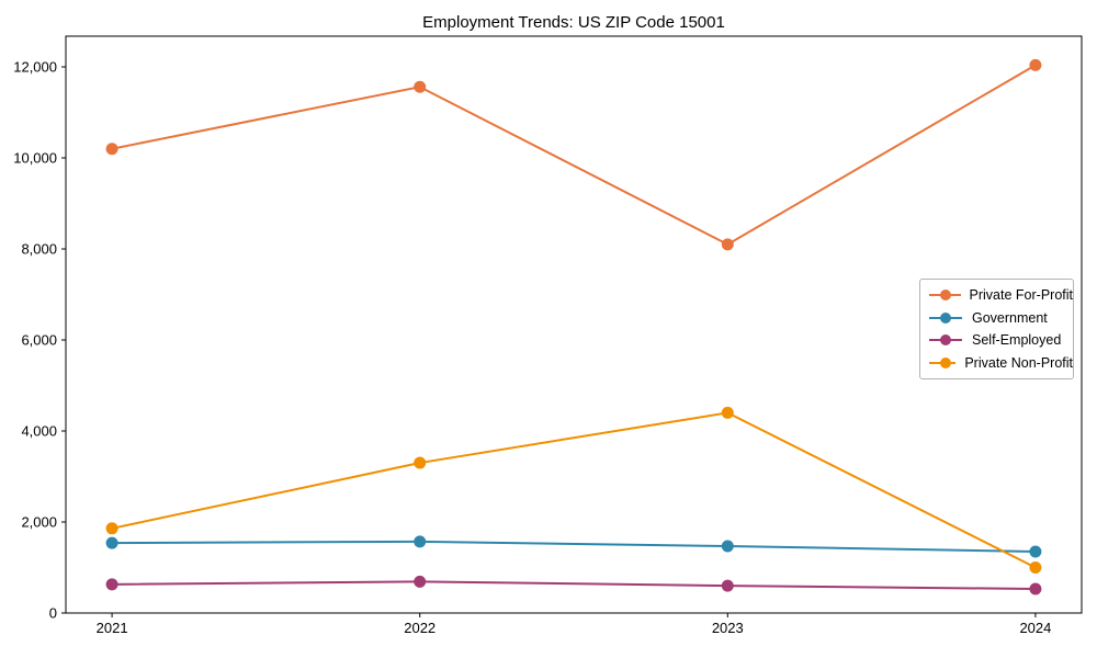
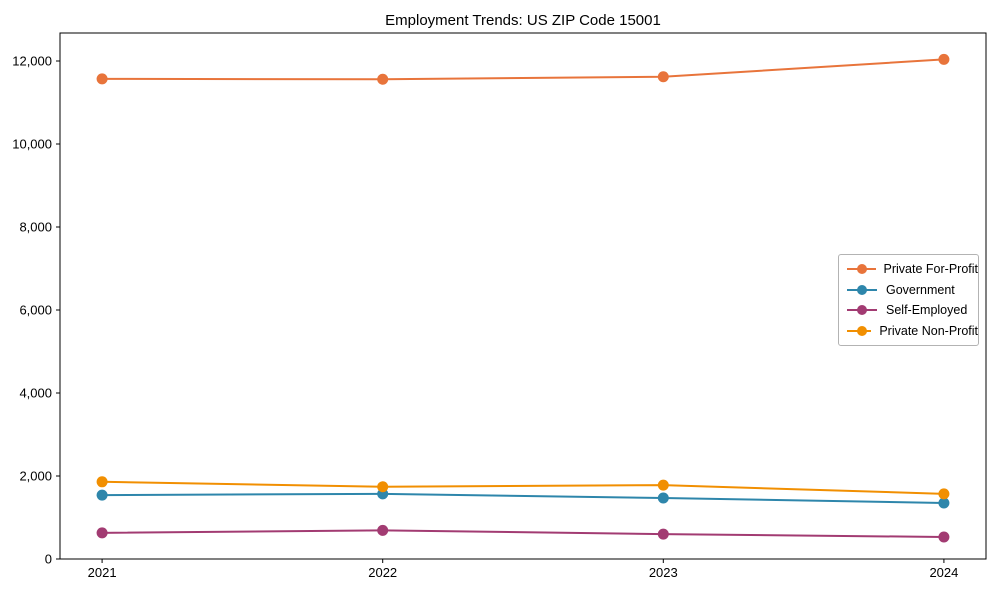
Private For-Profit/2021: 10200 -> 11600
Private Non-Profit/2022: 3300 -> 1700
Private For-Profit/2023: 8100 -> 11600
Private Non-Profit/2023: 4400 -> 1800
Private Non-Profit/2024: 1000 -> 1600
